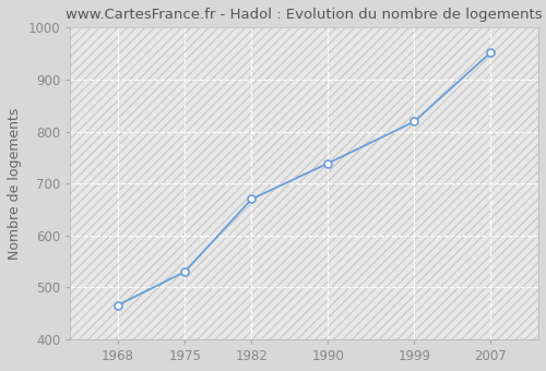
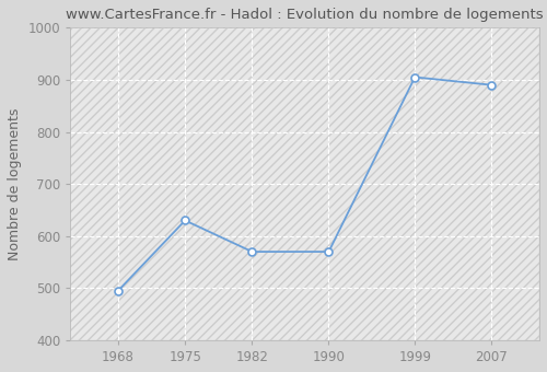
1968: 466 -> 495
1975: 530 -> 630
1982: 670 -> 570
1990: 739 -> 570
1999: 819 -> 905
2007: 952 -> 890
